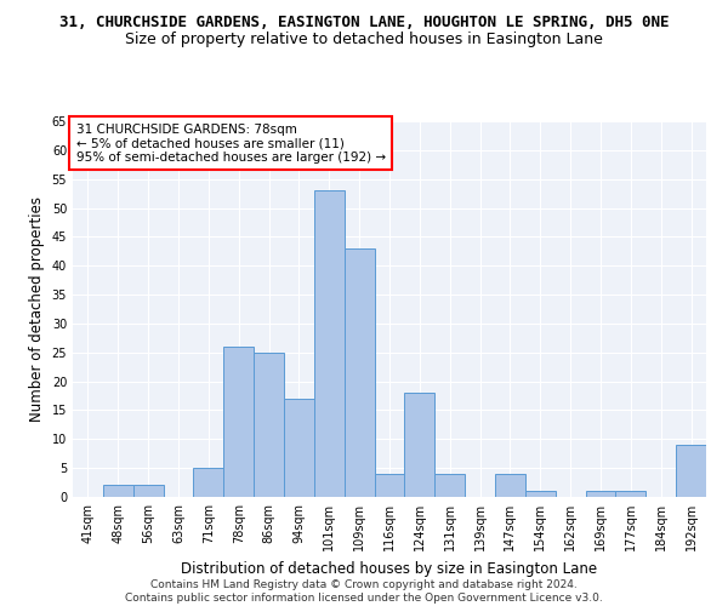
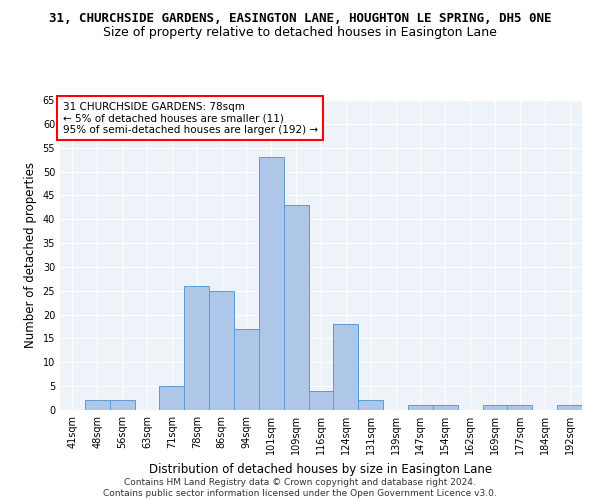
131sqm: 4 -> 2
147sqm: 4 -> 1
192sqm: 9 -> 1
